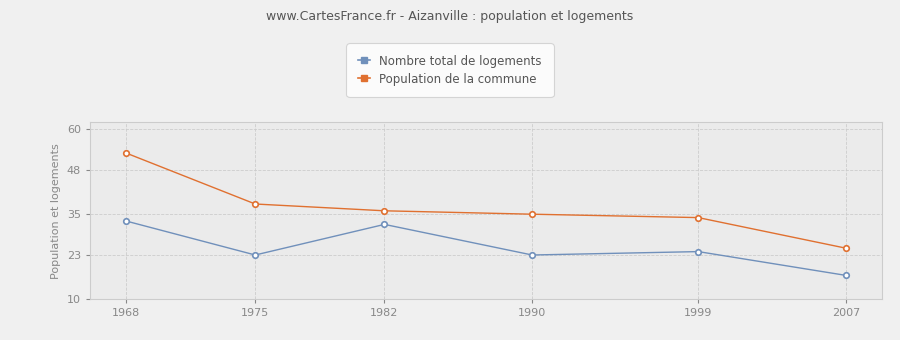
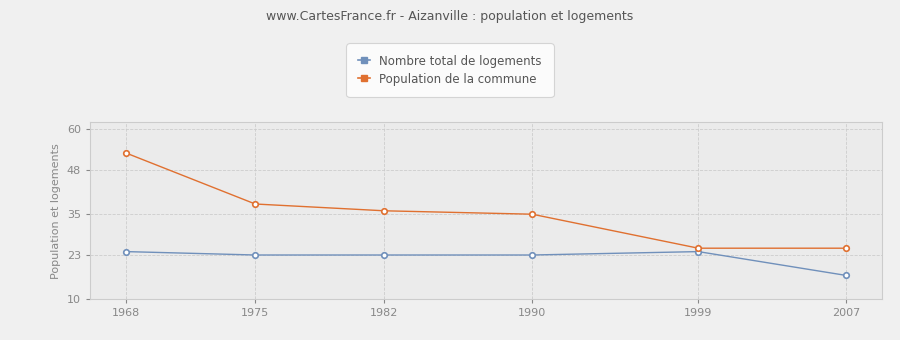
Nombre total de logements/1968: 33 -> 24
Nombre total de logements/1982: 32 -> 23
Population de la commune/1999: 34 -> 25
